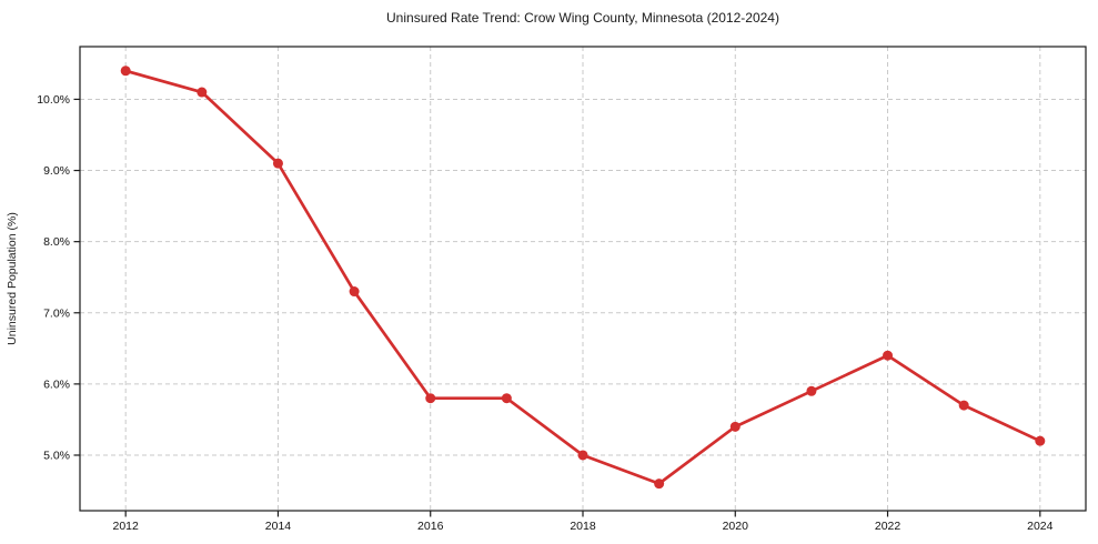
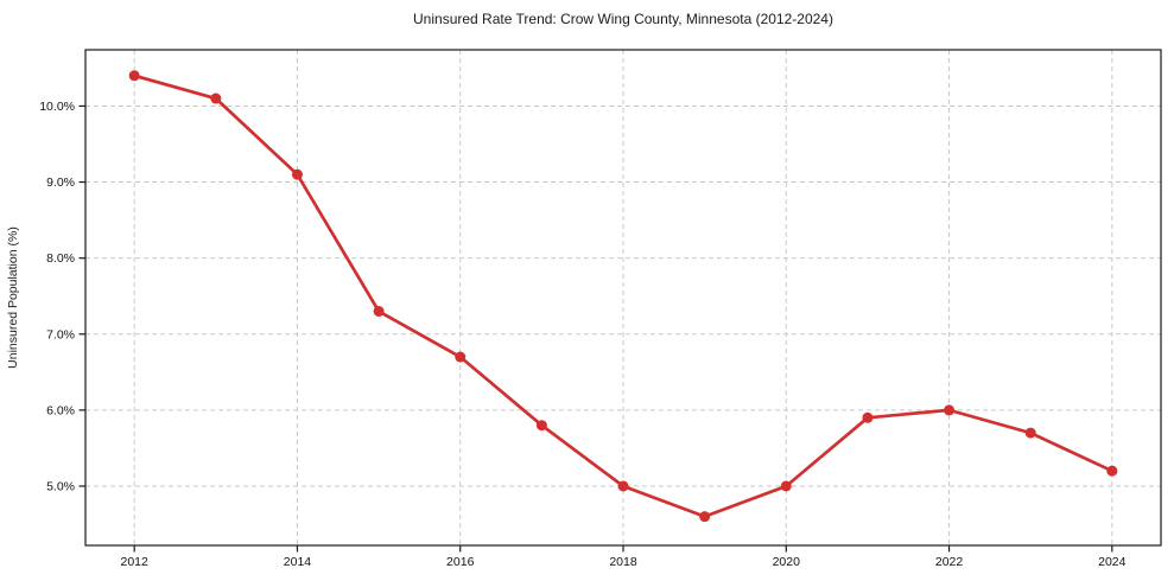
2016: 5.8% -> 6.7%
2020: 5.4% -> 5.0%
2022: 6.4% -> 6.0%
